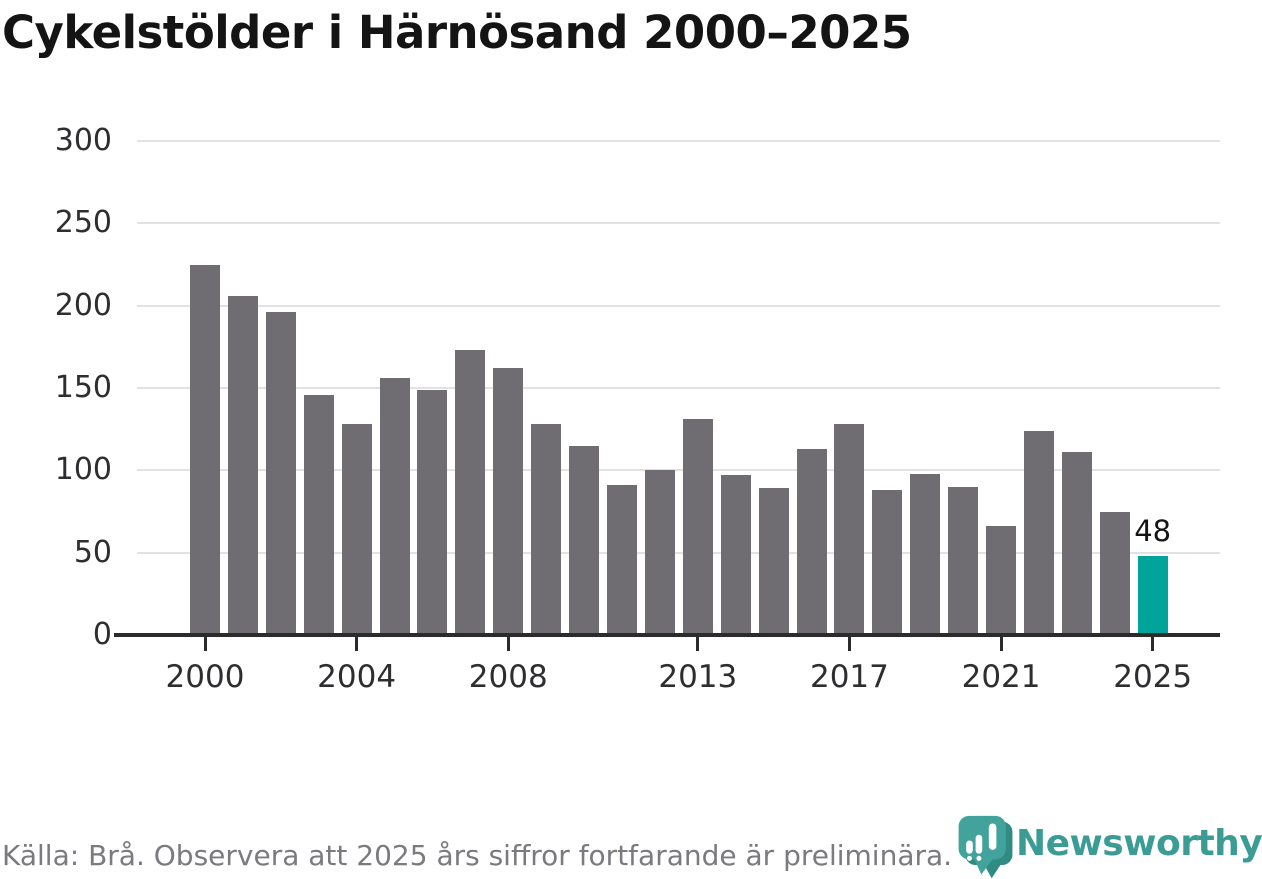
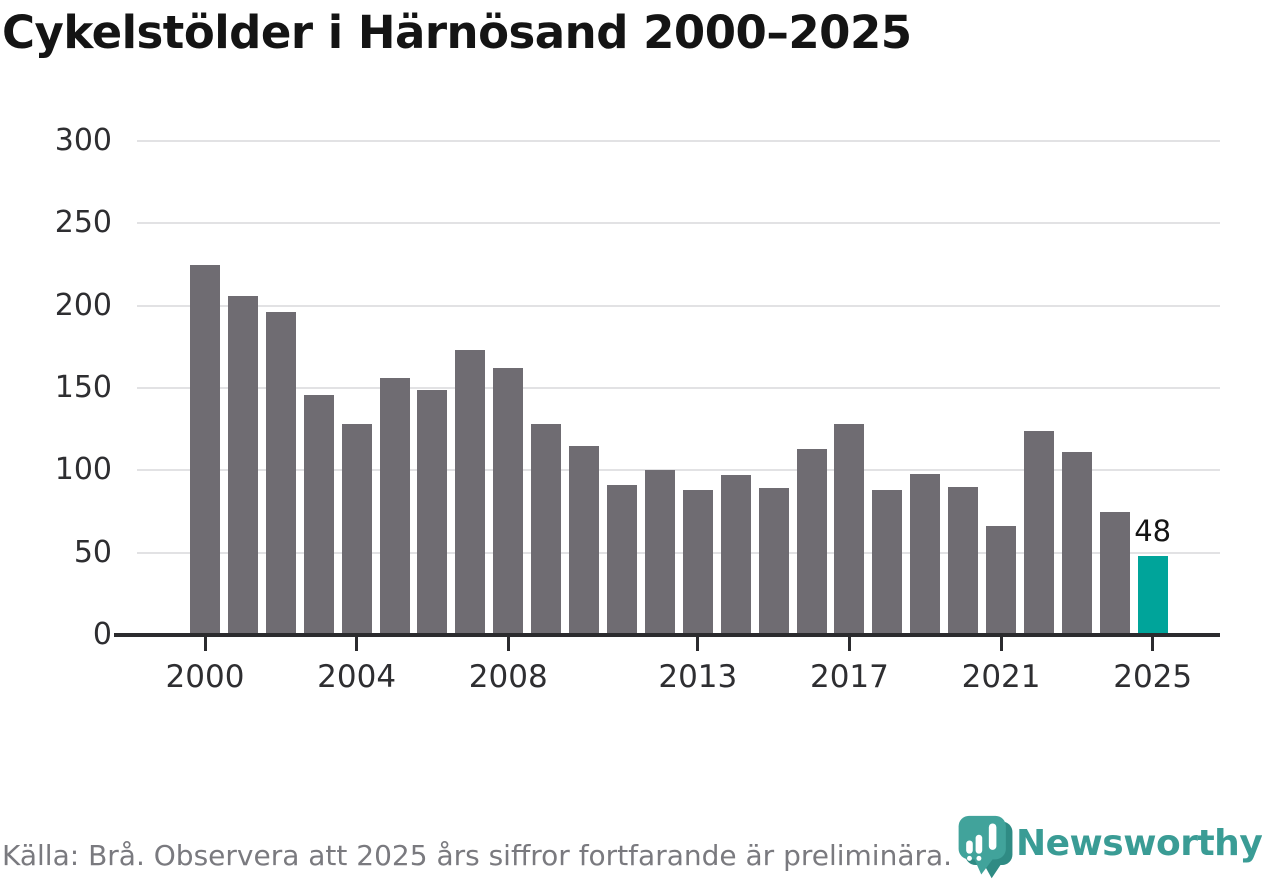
2013: 131 -> 88
